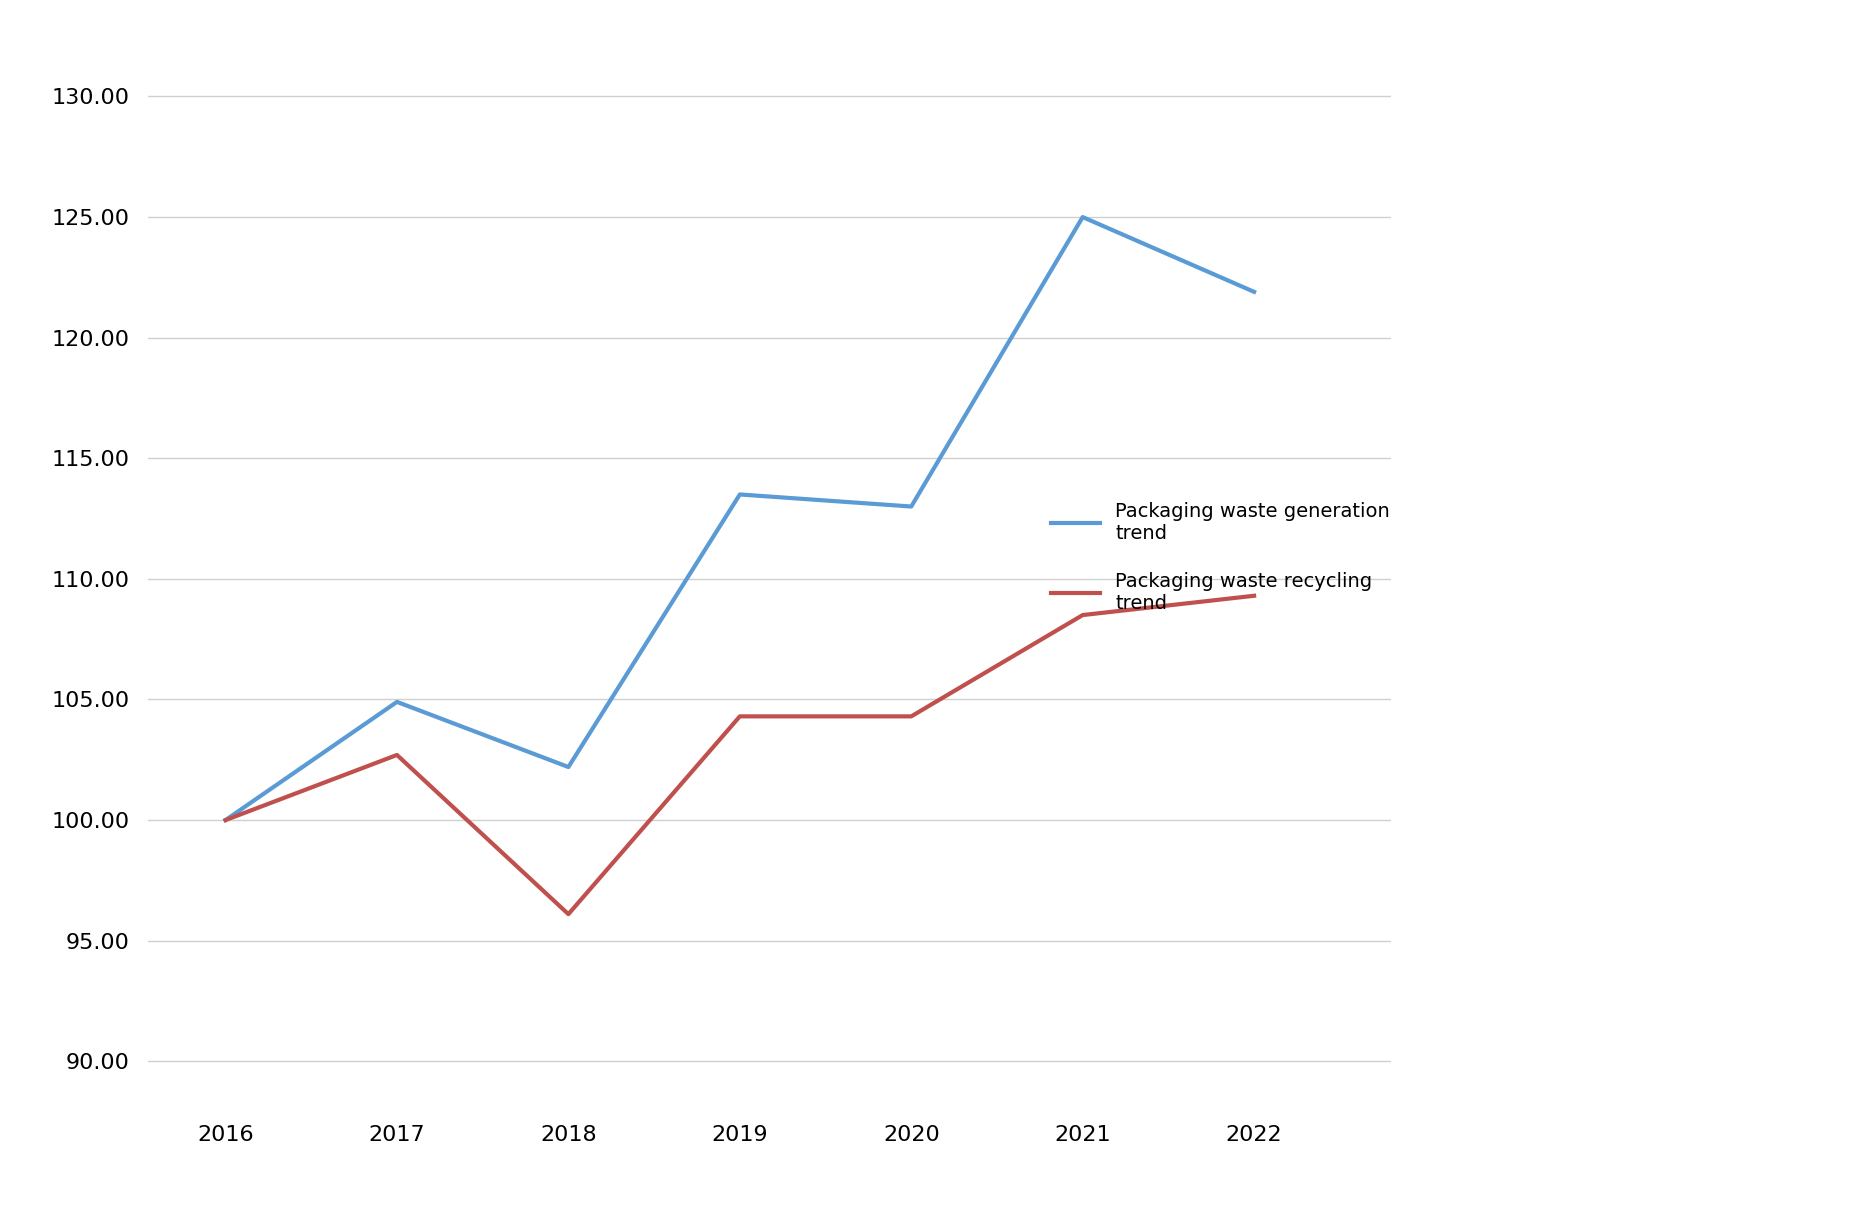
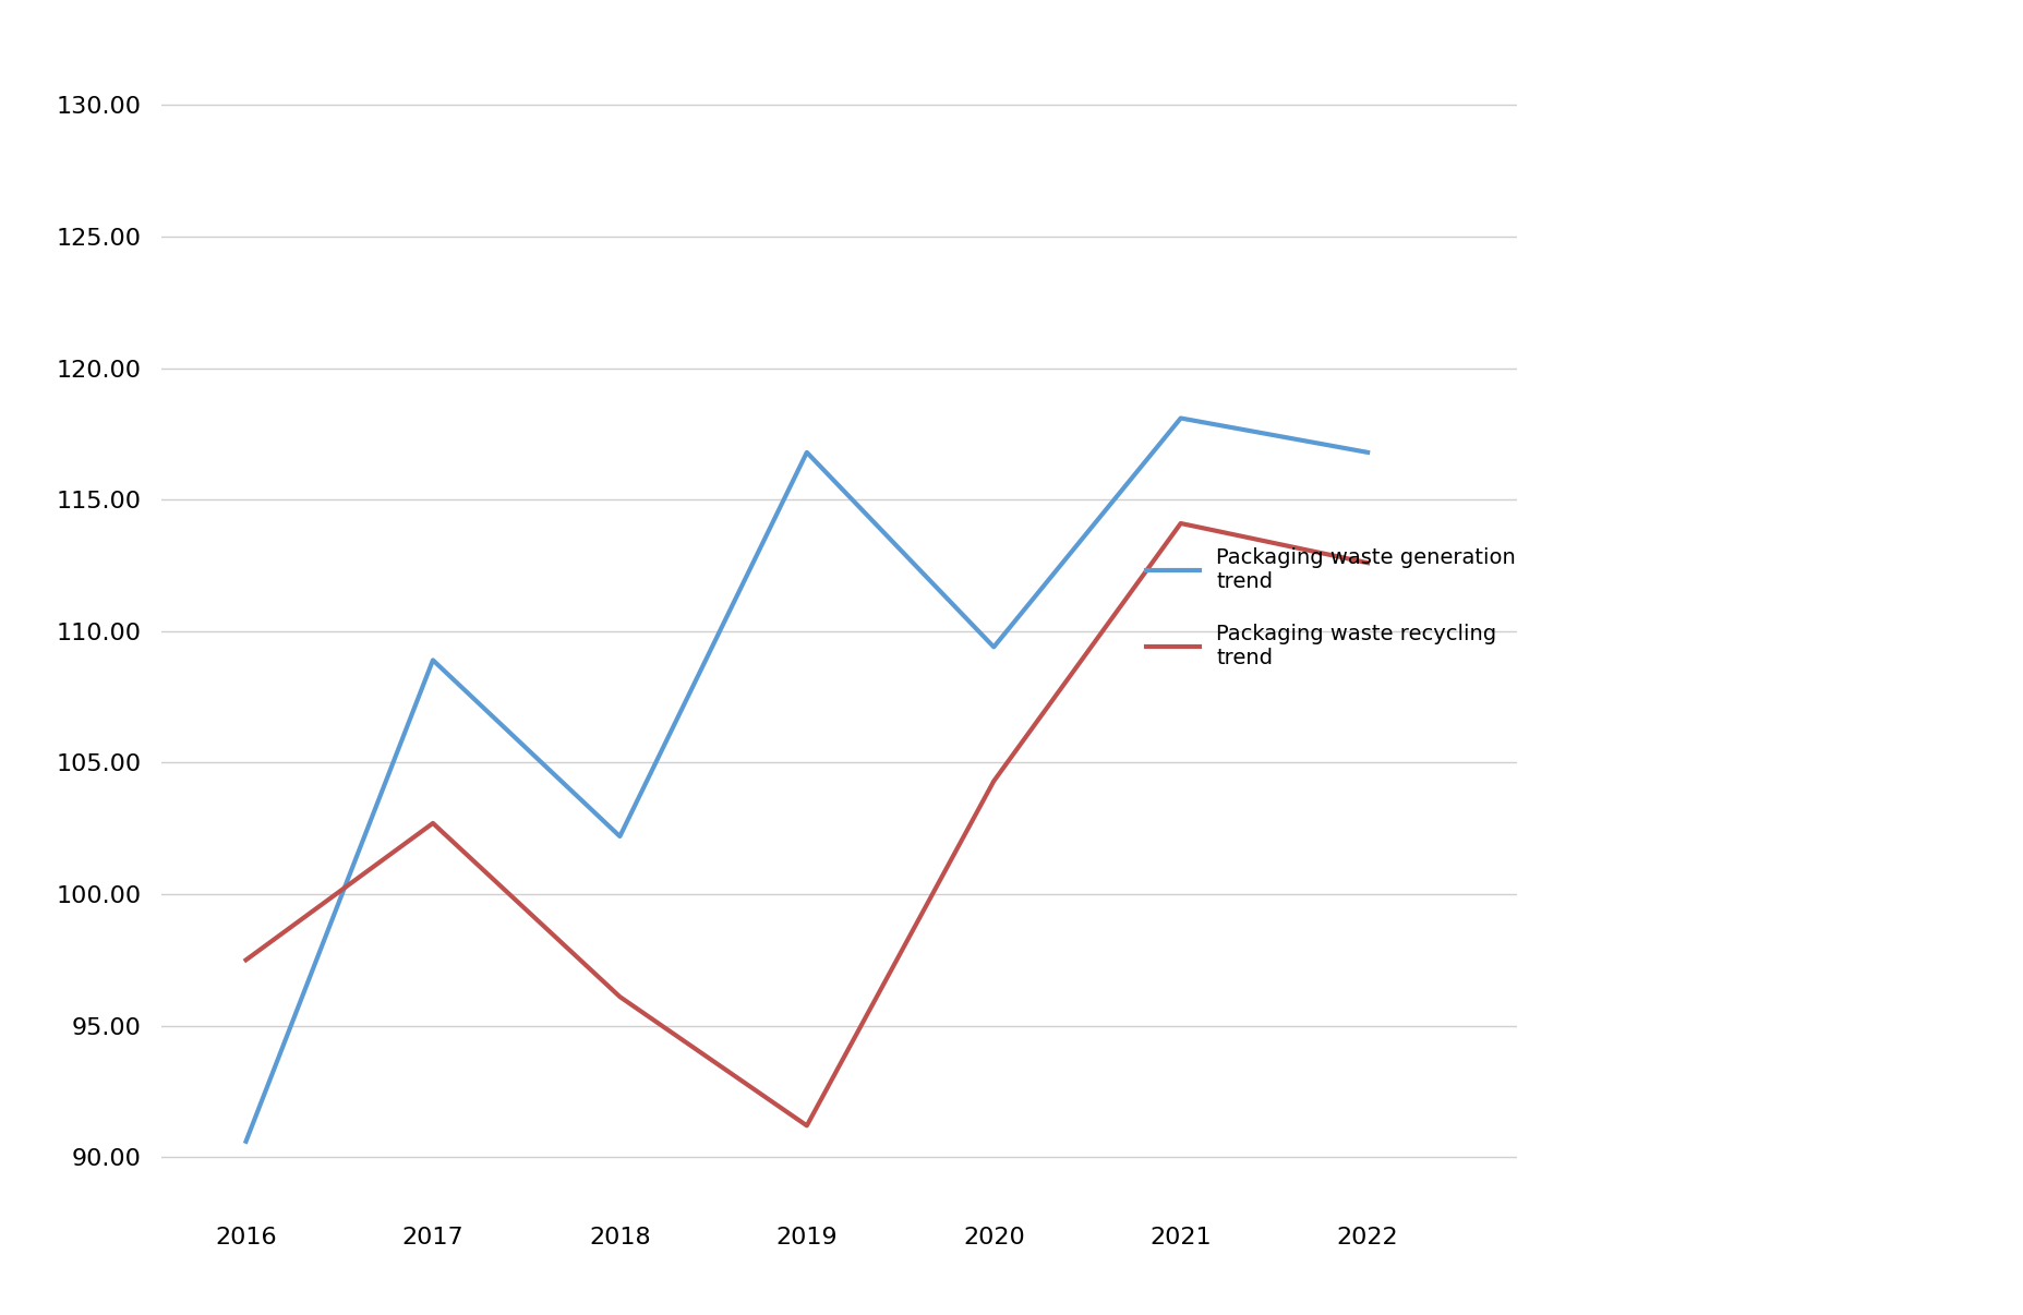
Packaging waste generation trend/2016: 100.0 -> 90.6
Packaging waste recycling trend/2016: 100.0 -> 97.5
Packaging waste generation trend/2017: 104.9 -> 108.9
Packaging waste generation trend/2019: 113.5 -> 116.8
Packaging waste recycling trend/2019: 104.3 -> 91.2
Packaging waste generation trend/2020: 113.0 -> 109.4
Packaging waste generation trend/2021: 125.0 -> 118.1
Packaging waste recycling trend/2021: 108.5 -> 114.1
Packaging waste generation trend/2022: 121.9 -> 116.8
Packaging waste recycling trend/2022: 109.3 -> 112.6
